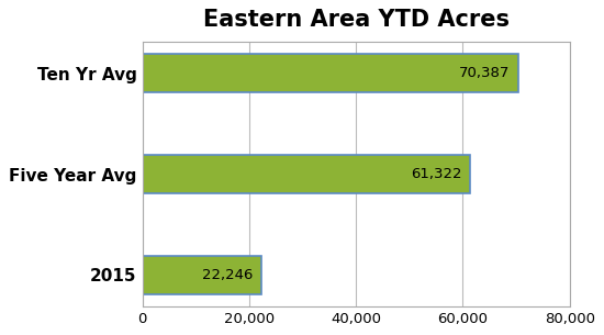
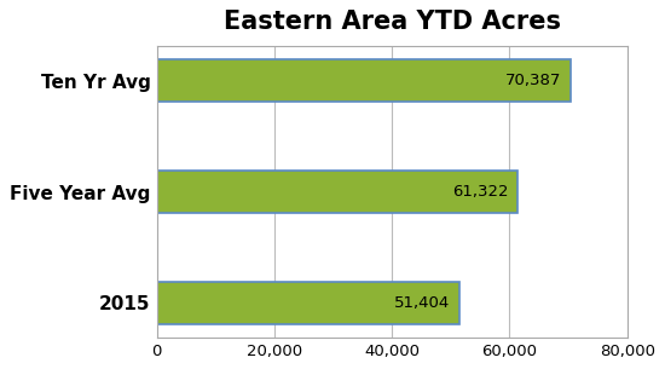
2015: 22,246 -> 51,404
